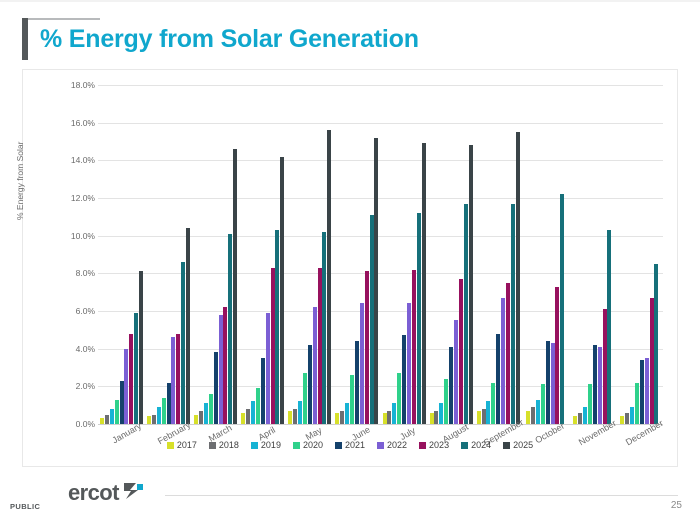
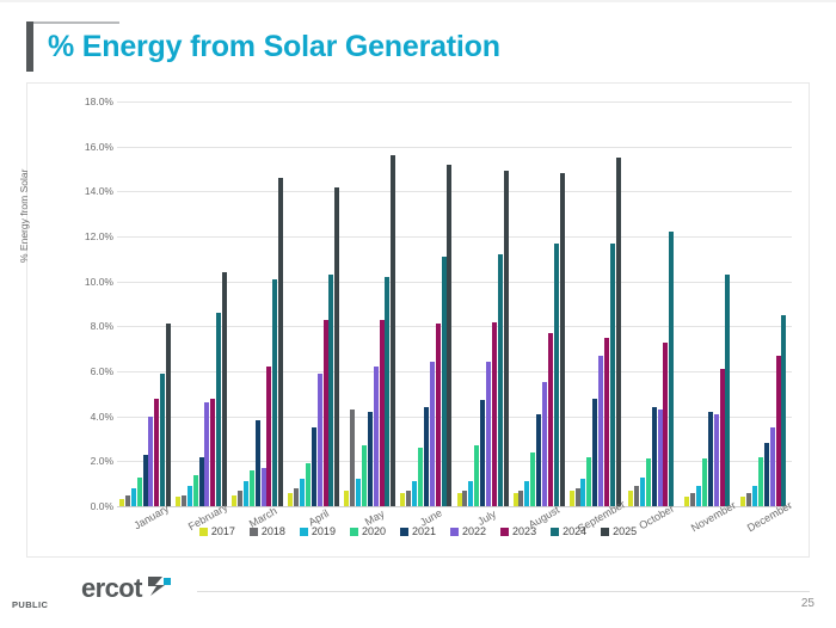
2022/March: 5.8% -> 1.7%
2018/May: 0.8% -> 4.3%
2021/December: 3.4% -> 2.8%
